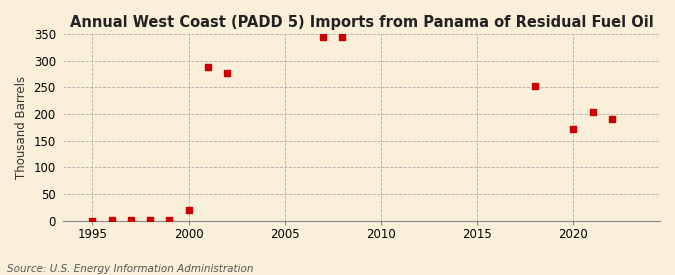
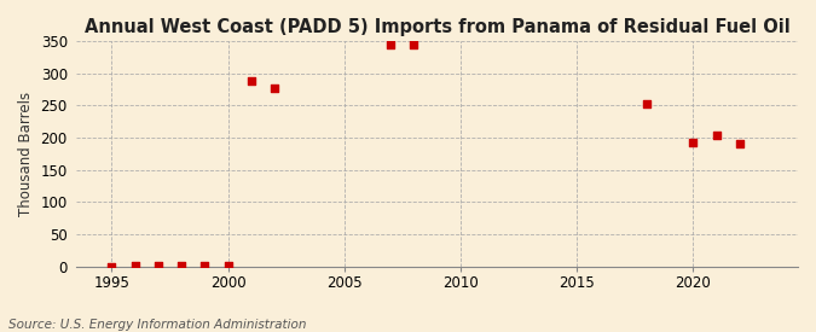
2000: 20 -> 2
2020: 172 -> 193
